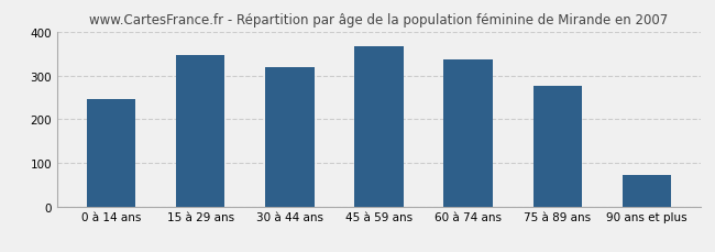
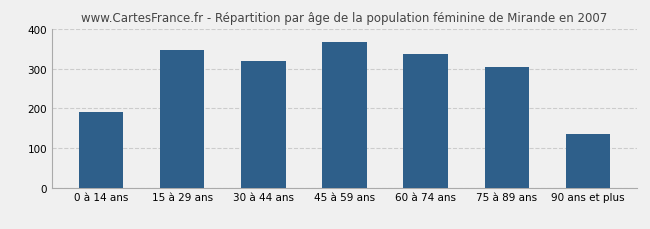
0 à 14 ans: 247 -> 190
75 à 89 ans: 276 -> 305
90 ans et plus: 73 -> 135
